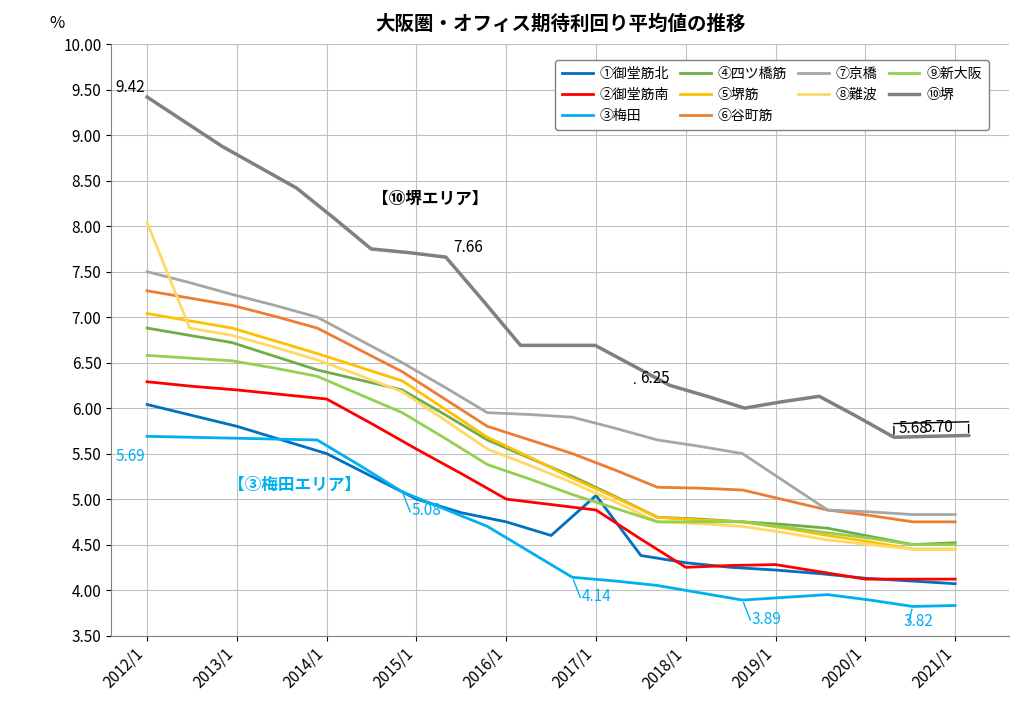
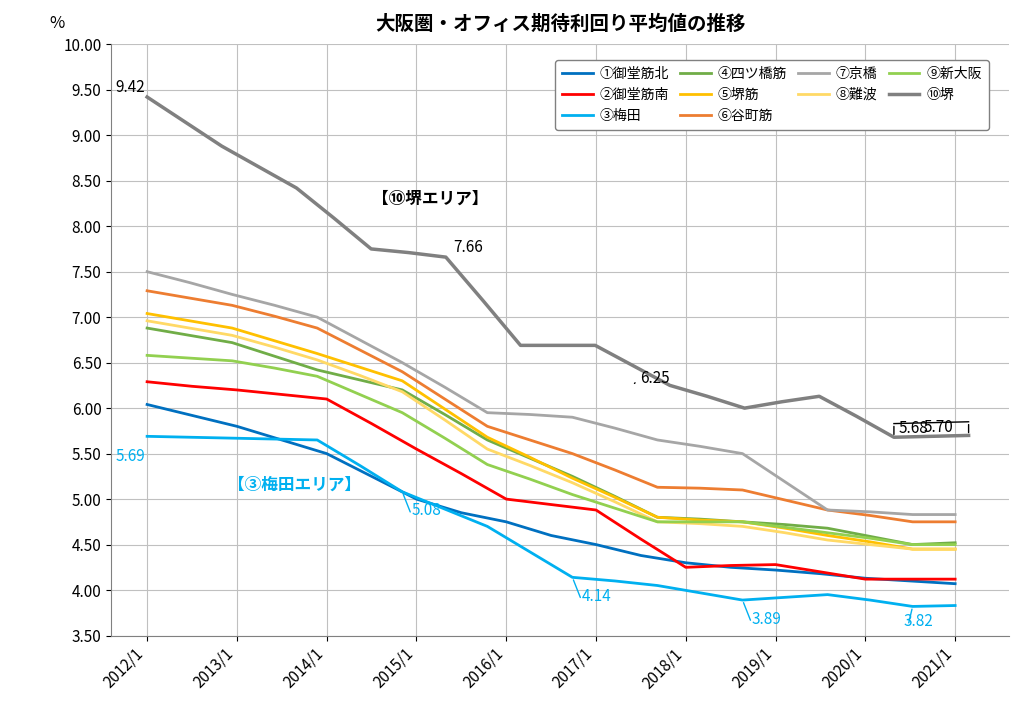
⑧難波/2012/1: 8.04 -> 6.96
①御堂筋北/2017/1: 5.04 -> 4.50
